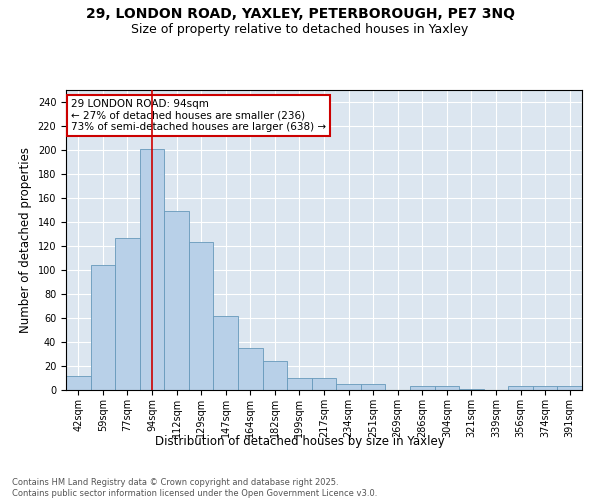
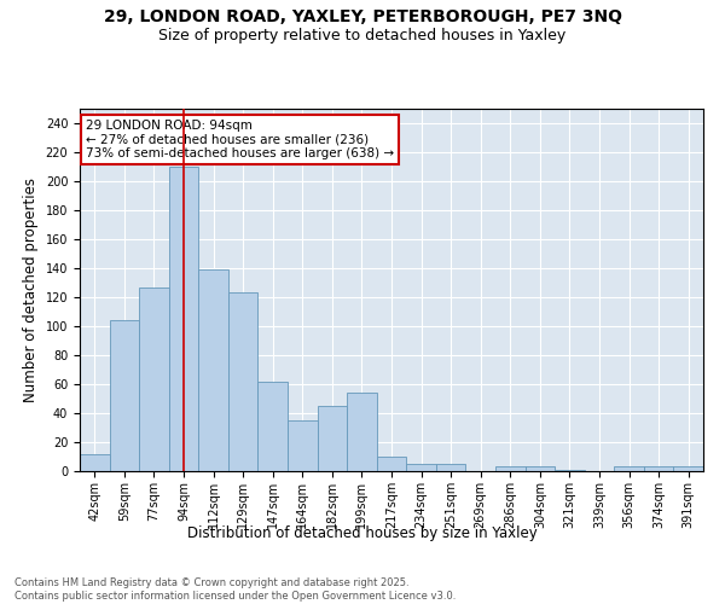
94sqm: 201 -> 210
112sqm: 149 -> 139
182sqm: 24 -> 45
199sqm: 10 -> 54
